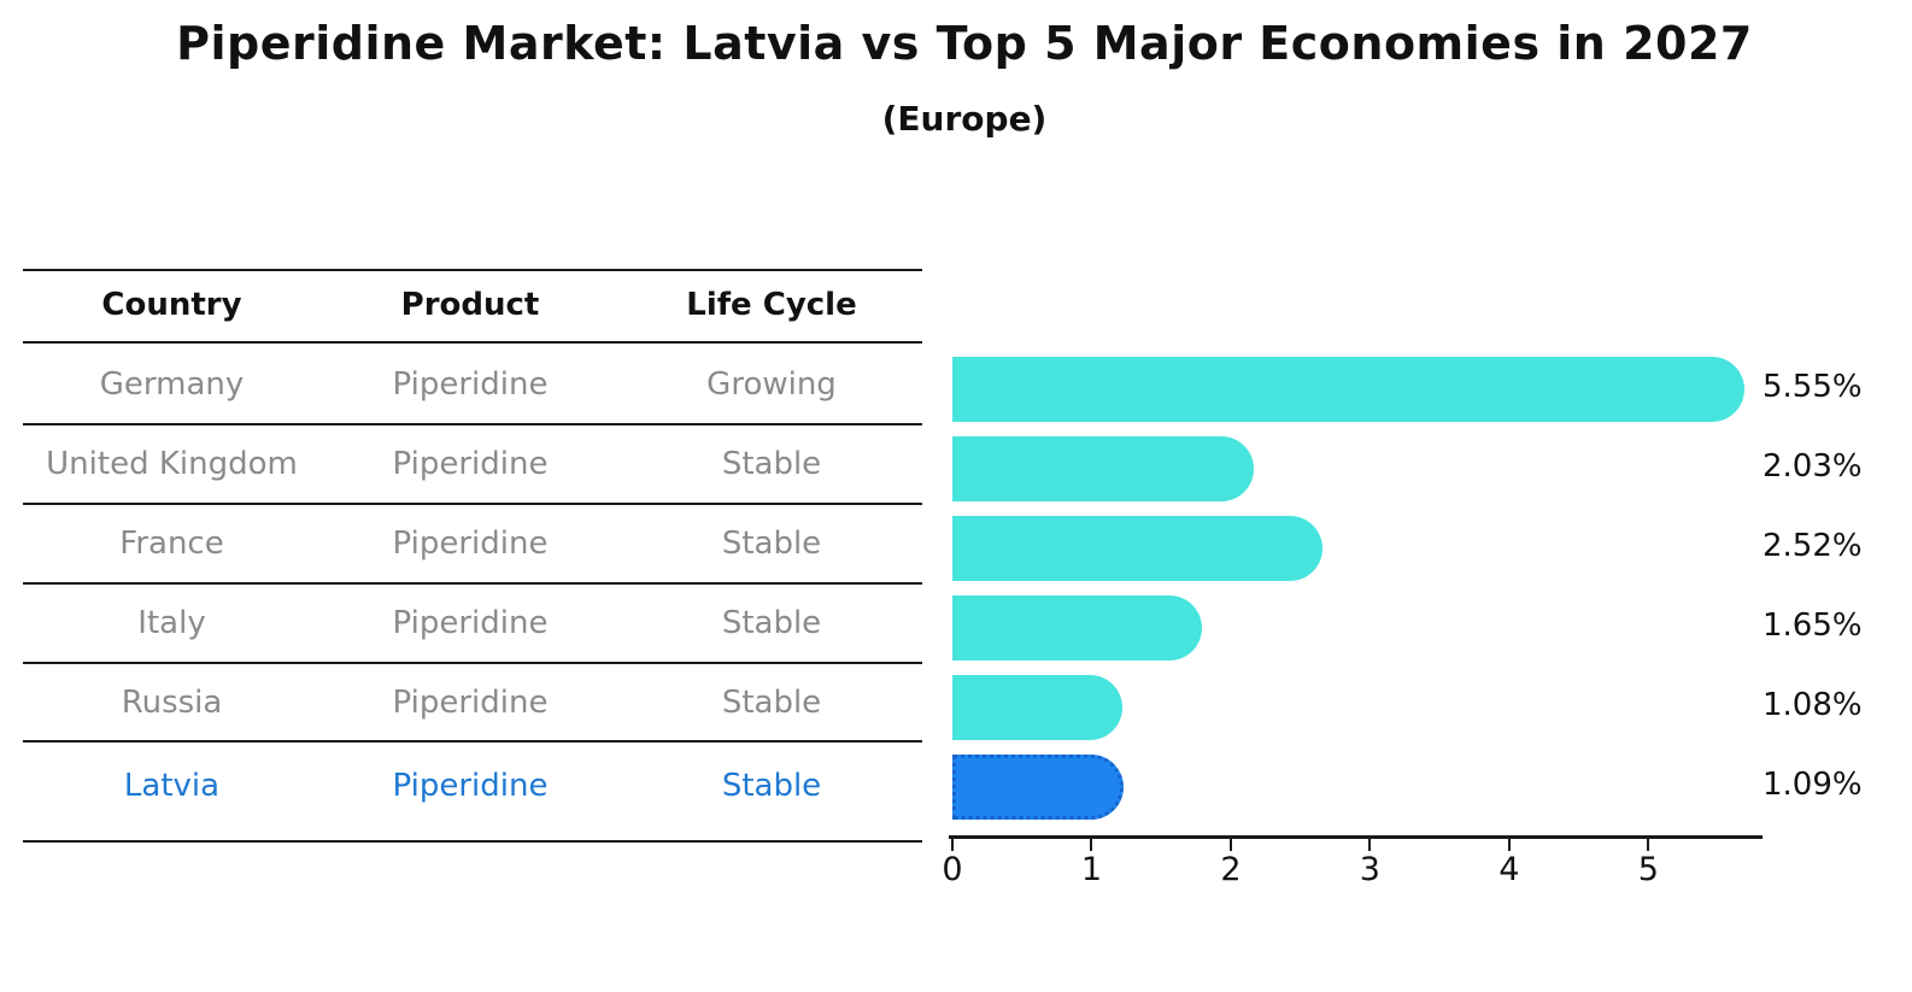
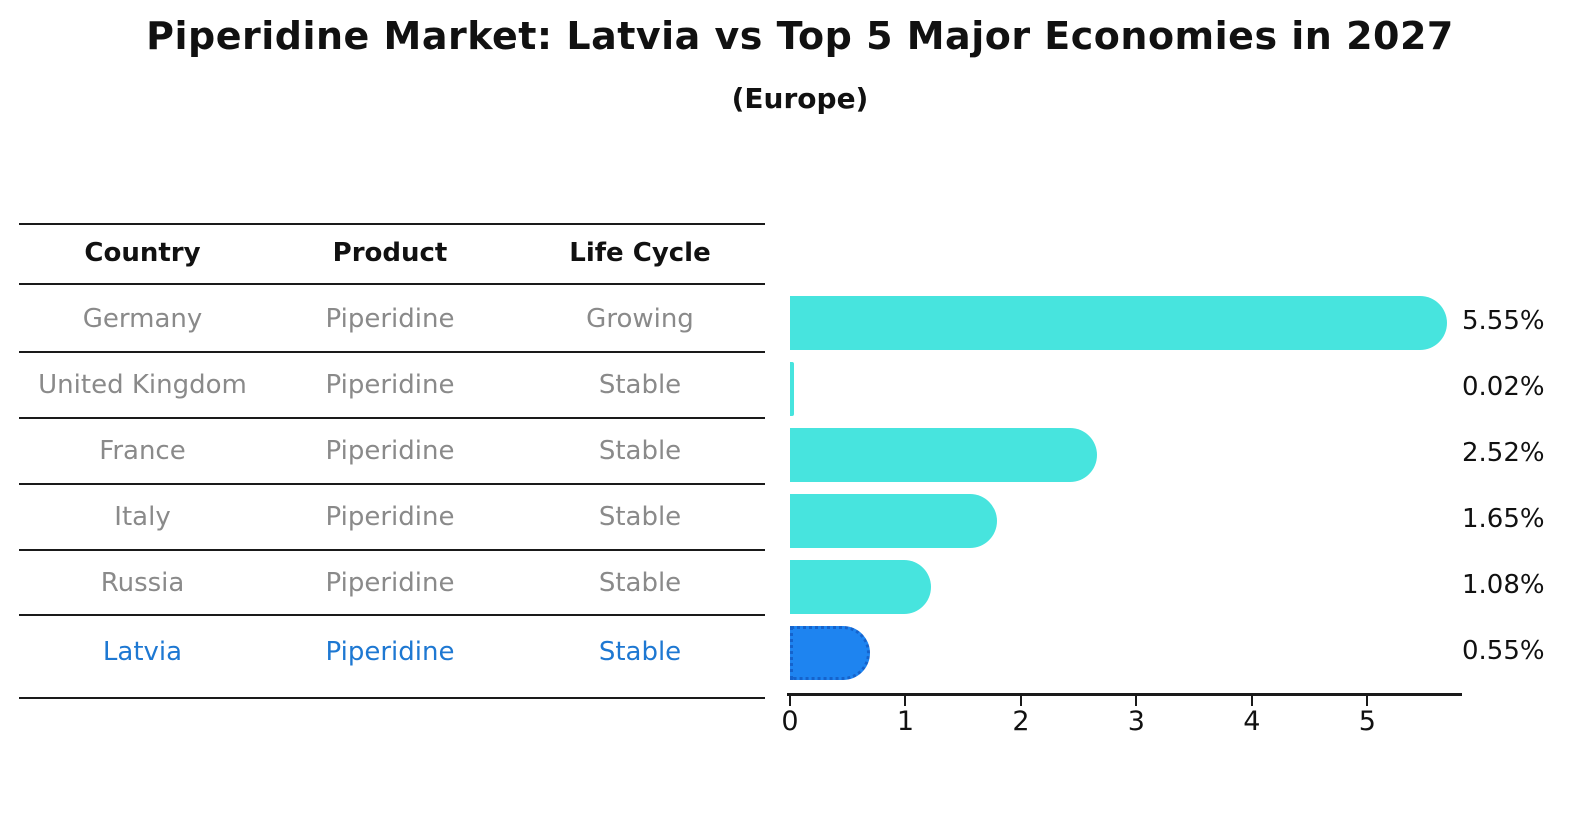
United Kingdom: 2.03% -> 0.02%
Latvia: 1.09% -> 0.55%
